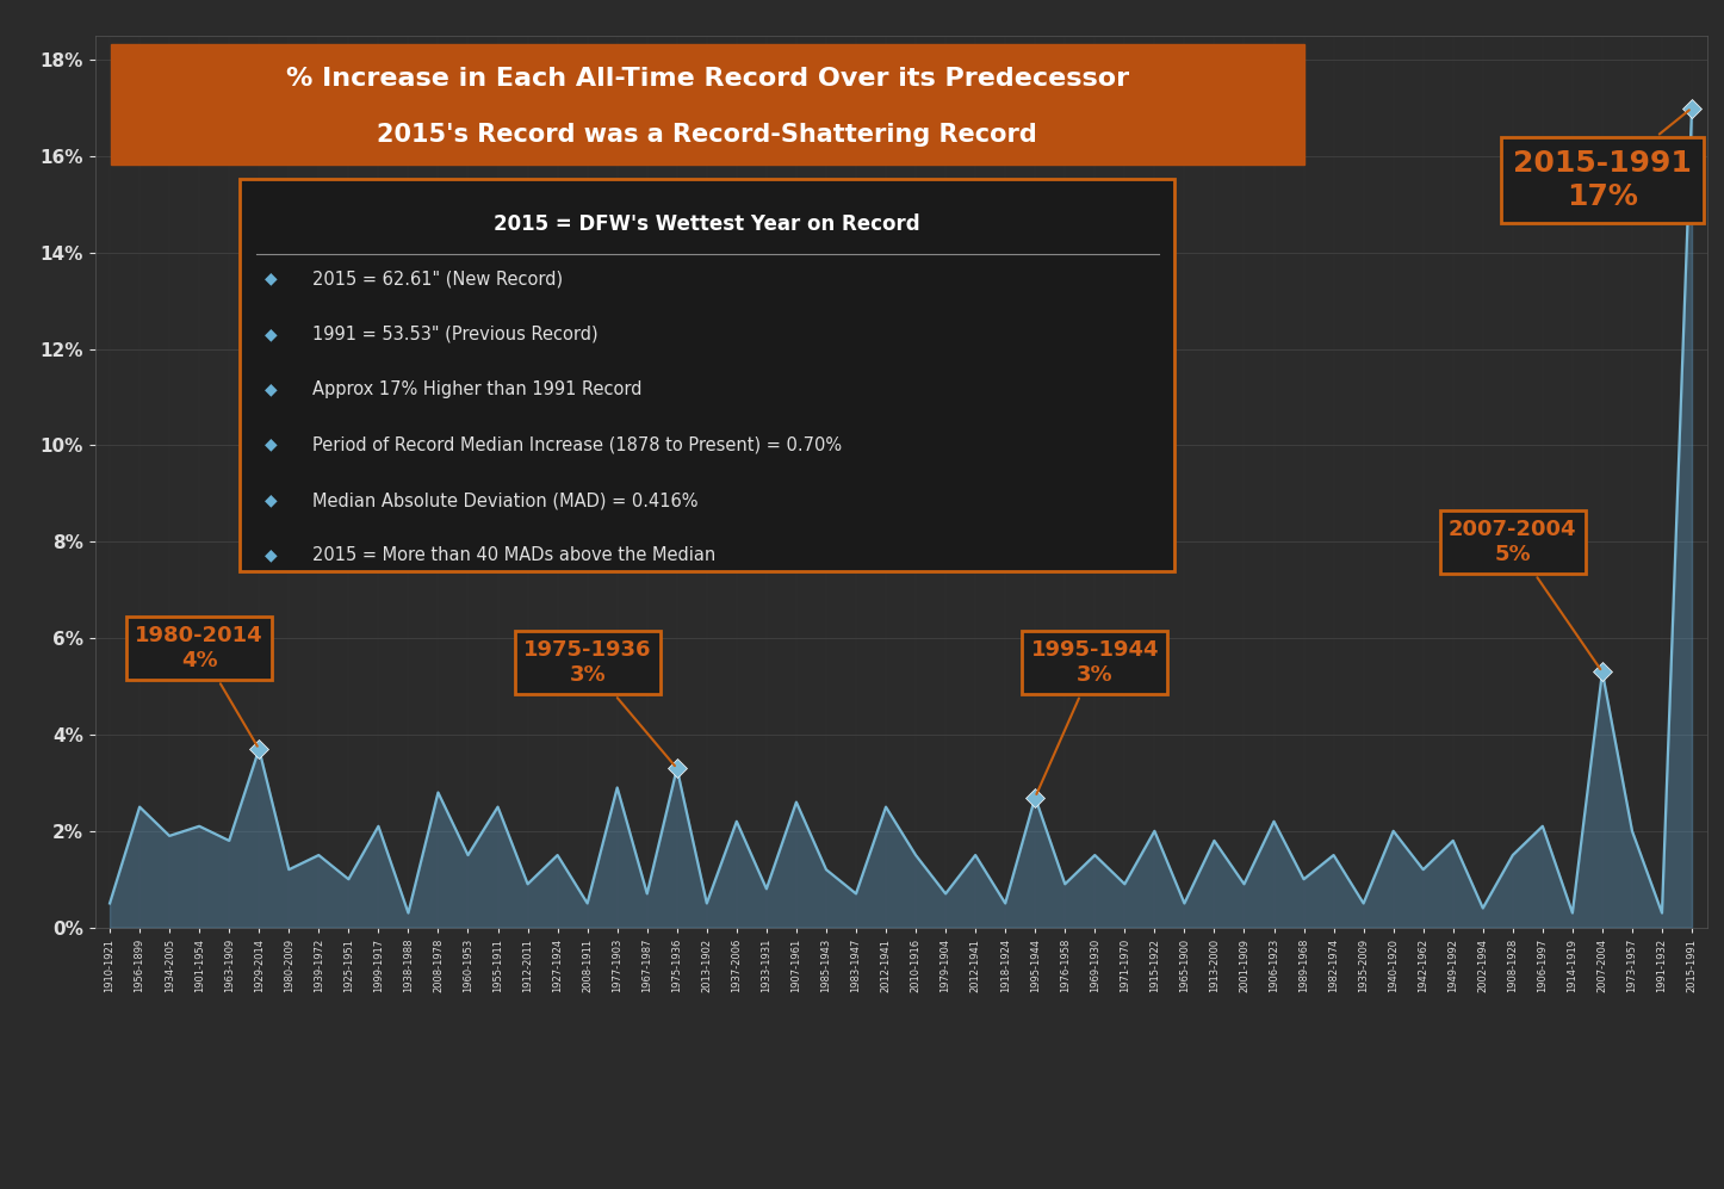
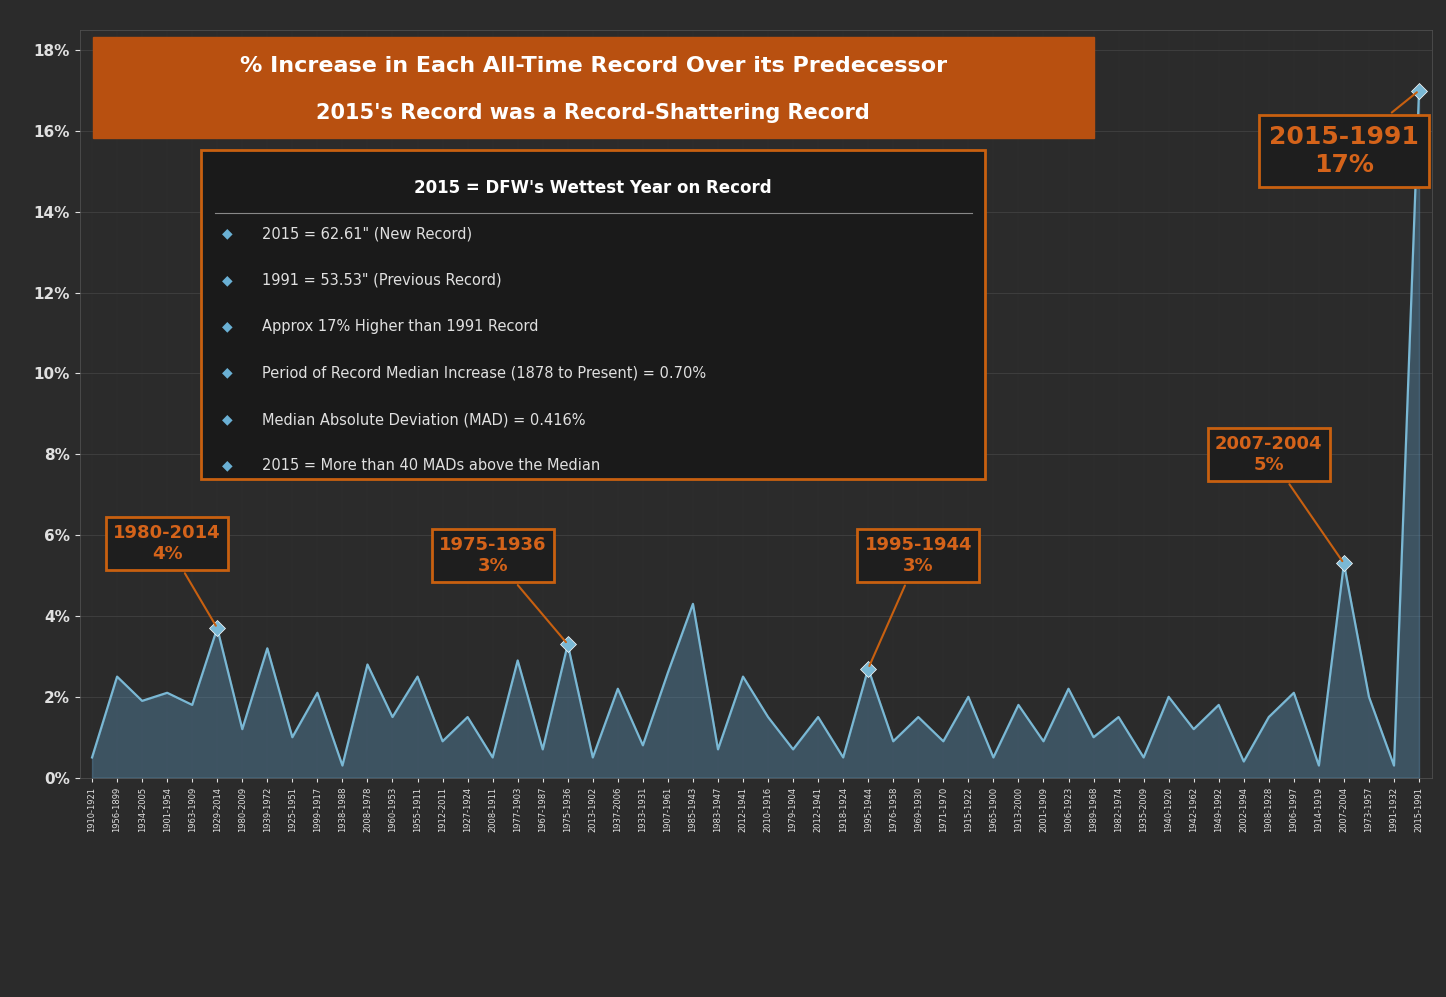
1939-1972: 1.5% -> 3.2%
1985-1943: 1.2% -> 4.3%
